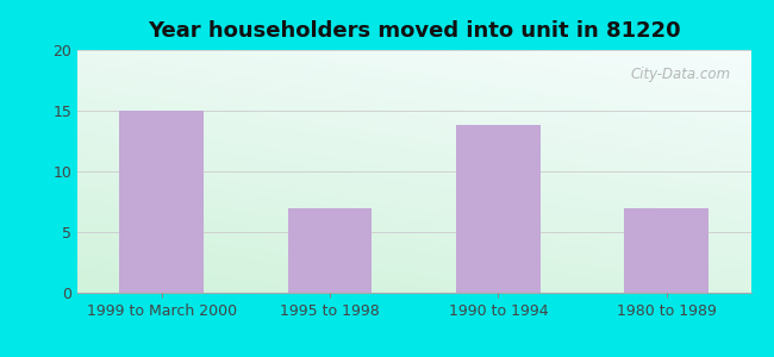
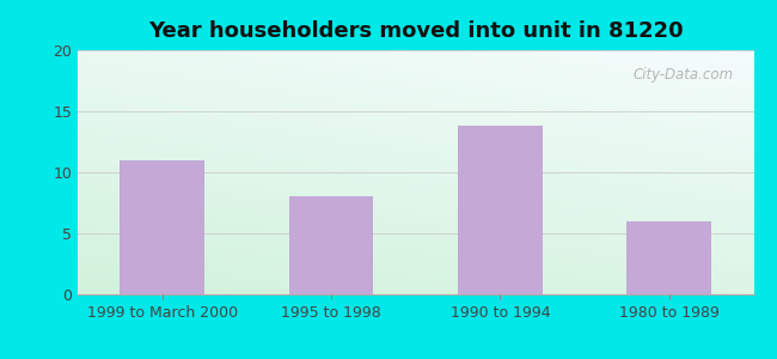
1999 to March 2000: 15.0 -> 11.0
1995 to 1998: 7.0 -> 8.0
1980 to 1989: 7.0 -> 6.0
